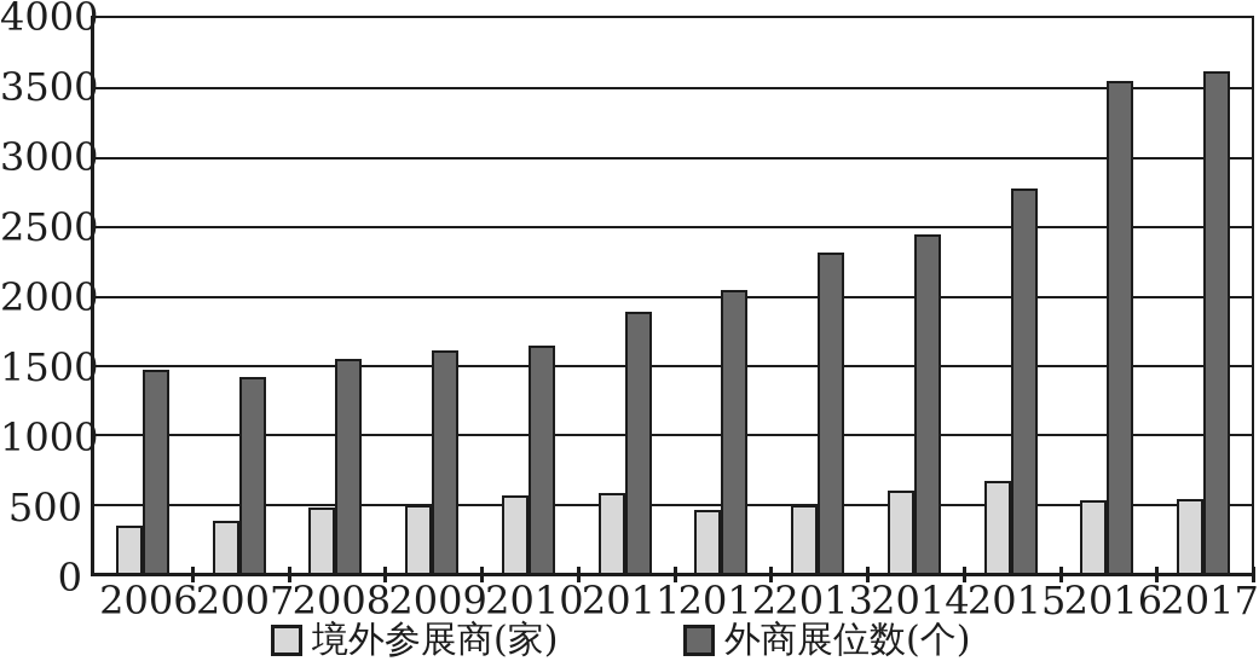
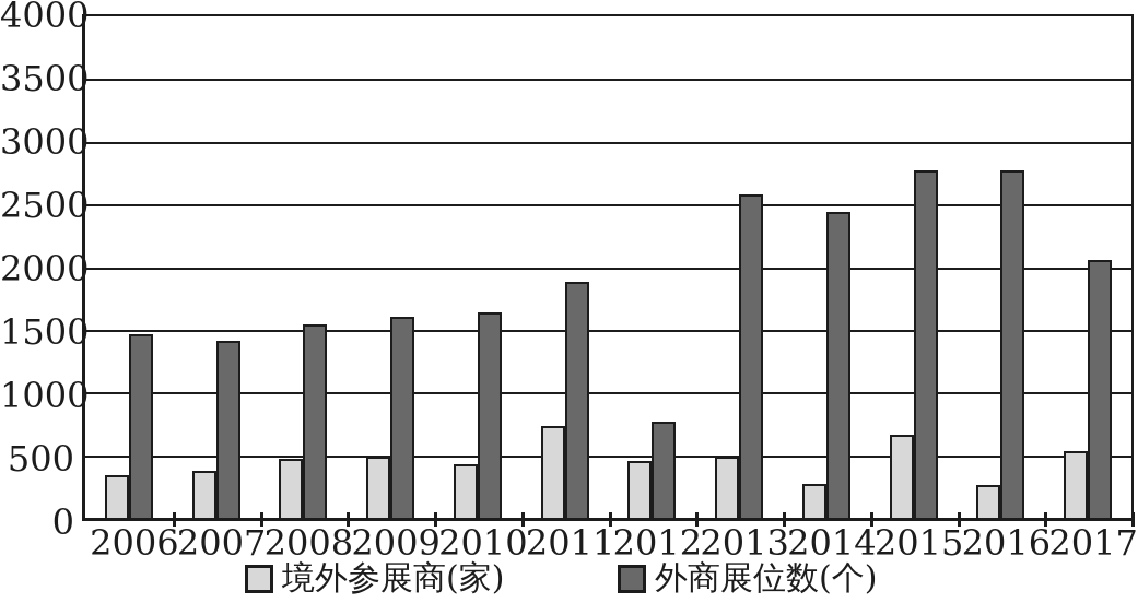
境外参展商(家)/2010: 560 -> 430
境外参展商(家)/2011: 580 -> 730
外商展位数(个)/2012: 2040 -> 770
外商展位数(个)/2013: 2310 -> 2580
境外参展商(家)/2014: 600 -> 270
境外参展商(家)/2016: 520 -> 260
外商展位数(个)/2016: 3540 -> 2770
外商展位数(个)/2017: 3620 -> 2060
